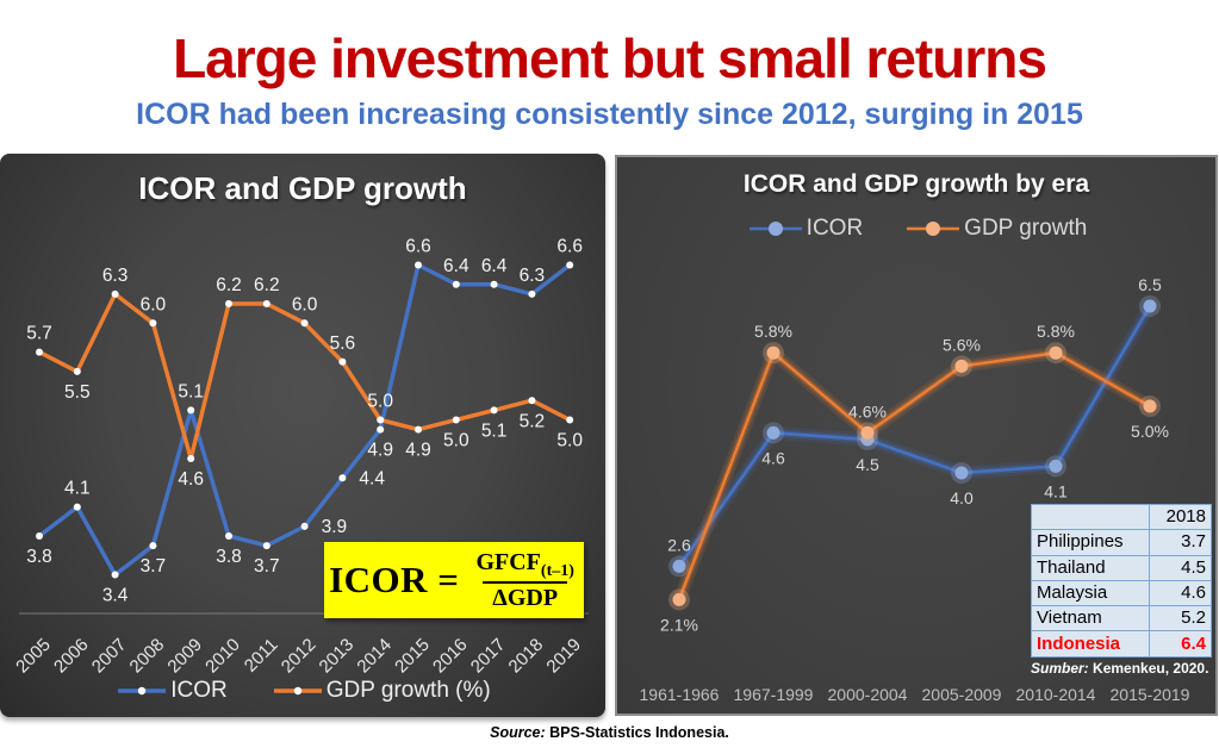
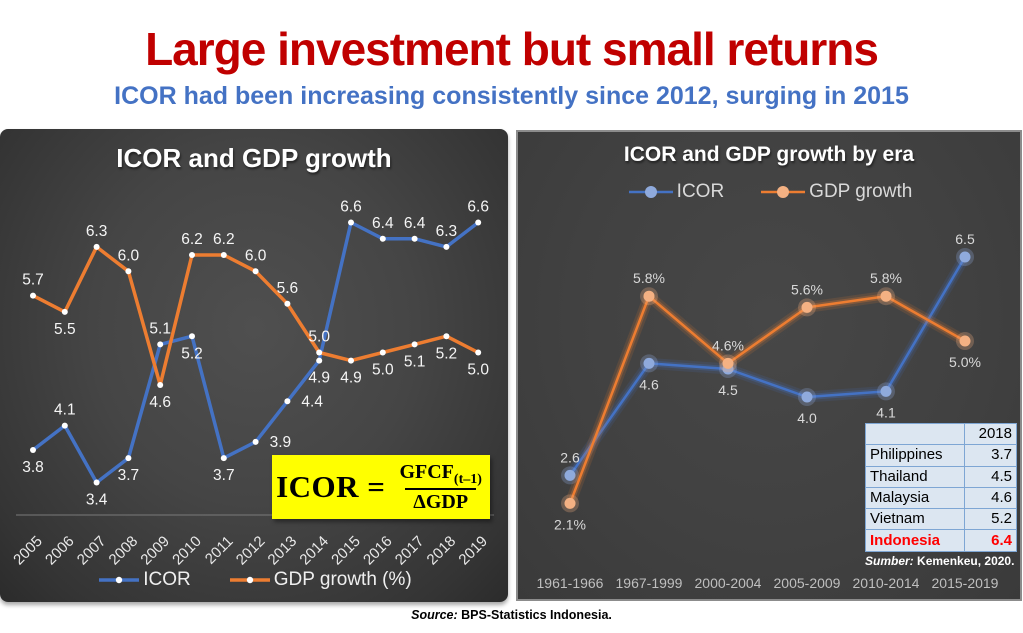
ICOR and GDP growth/ICOR/2010: 3.8 -> 5.2
